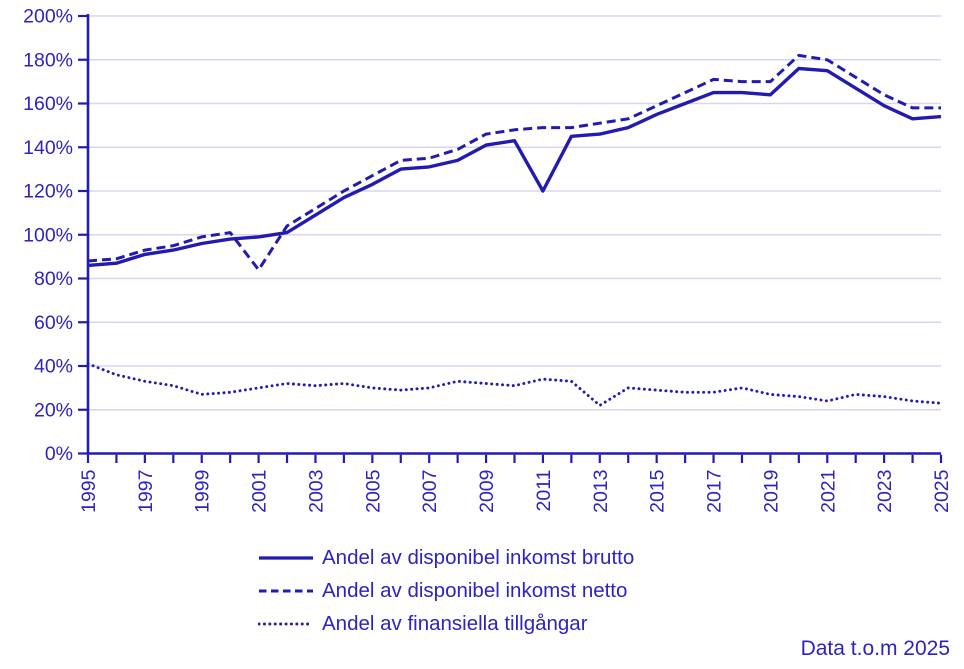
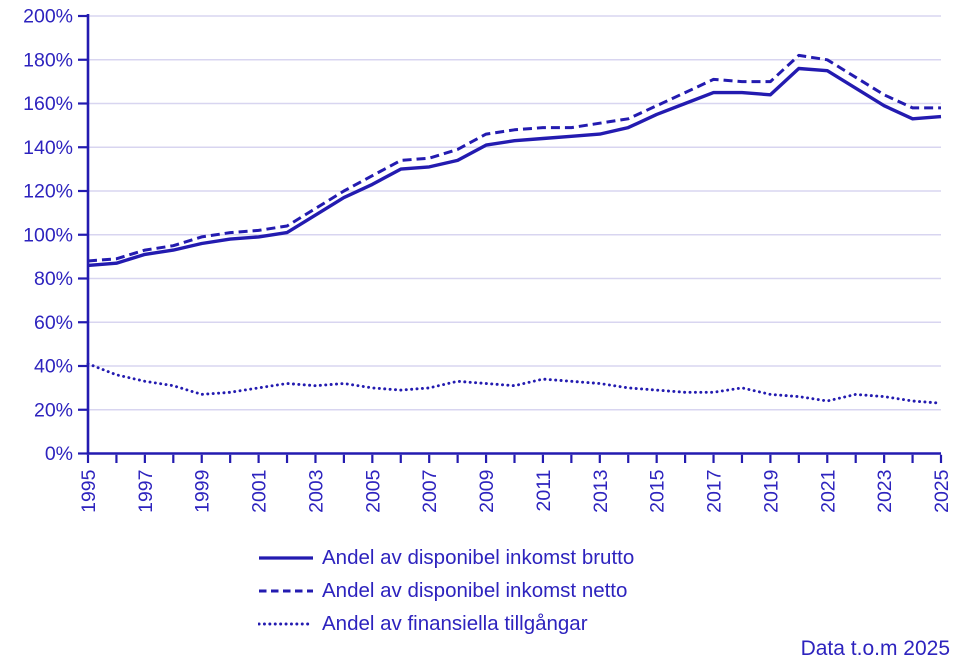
Andel av disponibel inkomst netto/2001: 84% -> 102%
Andel av disponibel inkomst brutto/2011: 120% -> 144%
Andel av finansiella tillgångar/2013: 22% -> 32%
